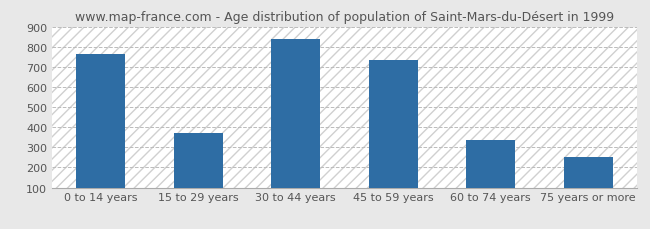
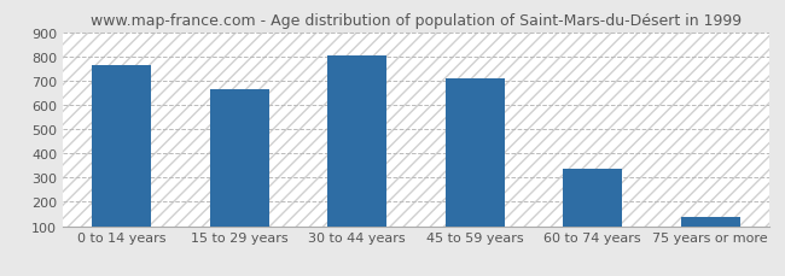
15 to 29 years: 370 -> 665
30 to 44 years: 840 -> 805
45 to 59 years: 735 -> 708
75 years or more: 250 -> 140
